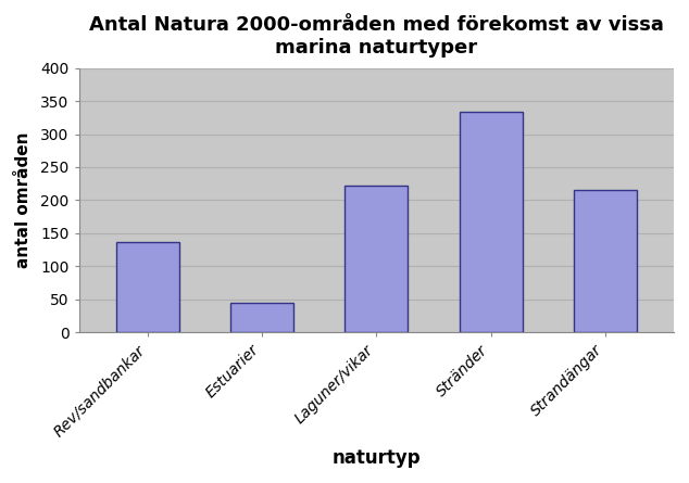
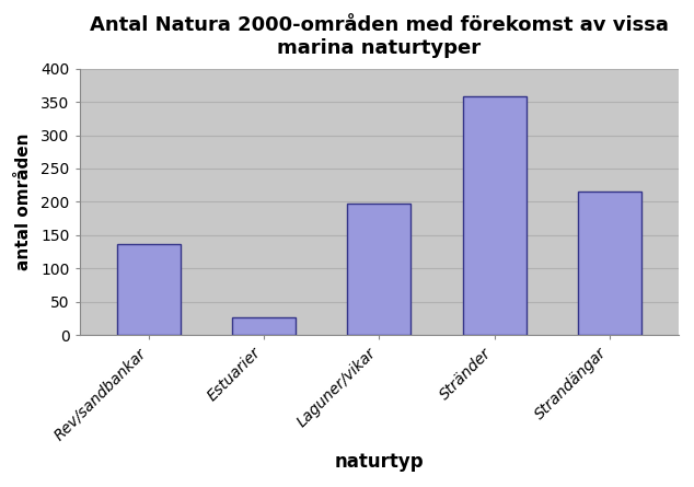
Estuarier: 44 -> 27
Laguner/vikar: 222 -> 197
Stränder: 334 -> 358
